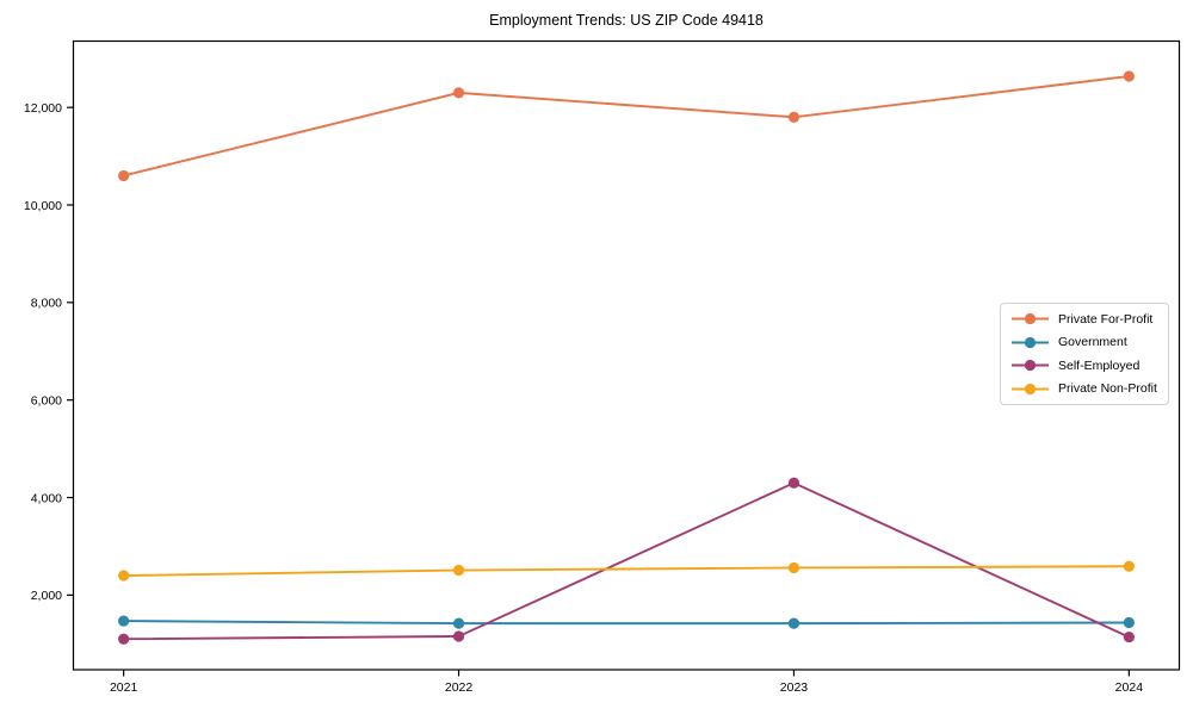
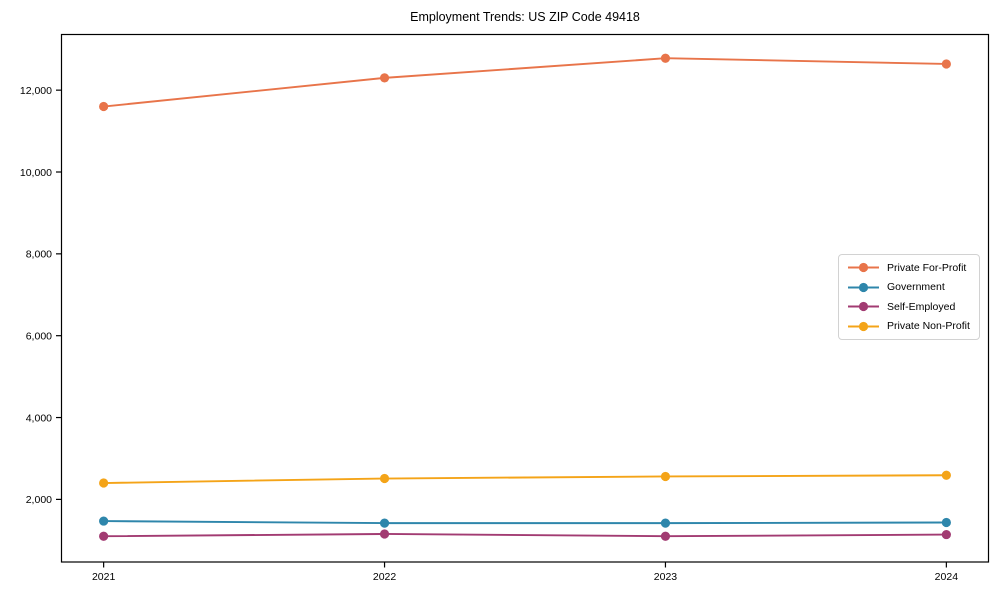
Private For-Profit/2021: 10600 -> 11600
Private For-Profit/2023: 11800 -> 12800
Self-Employed/2023: 4300 -> 1100
